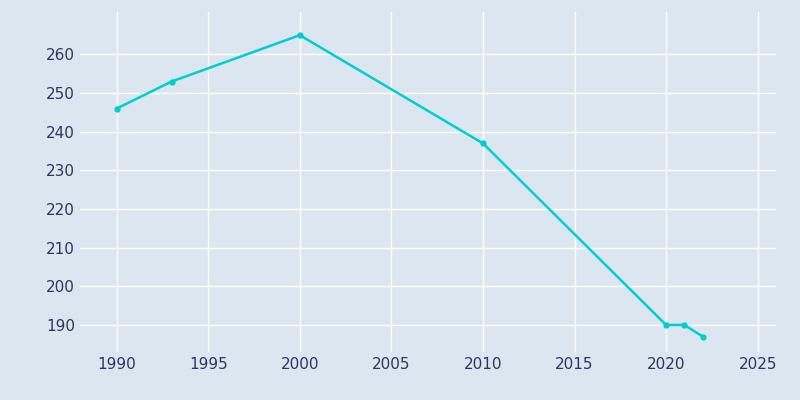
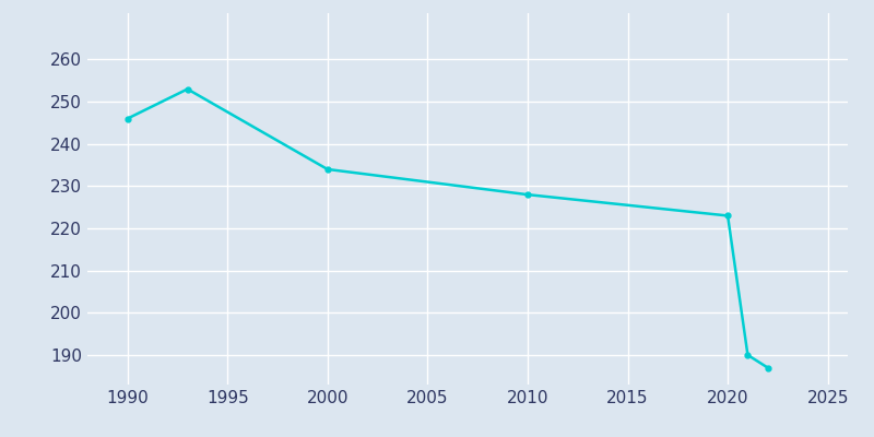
2000: 265 -> 234
2010: 237 -> 228
2020: 190 -> 223
